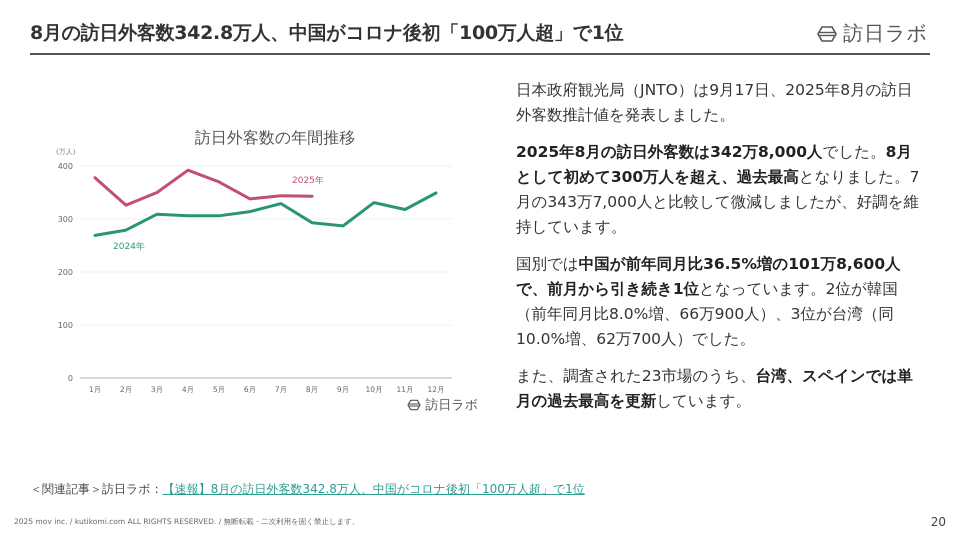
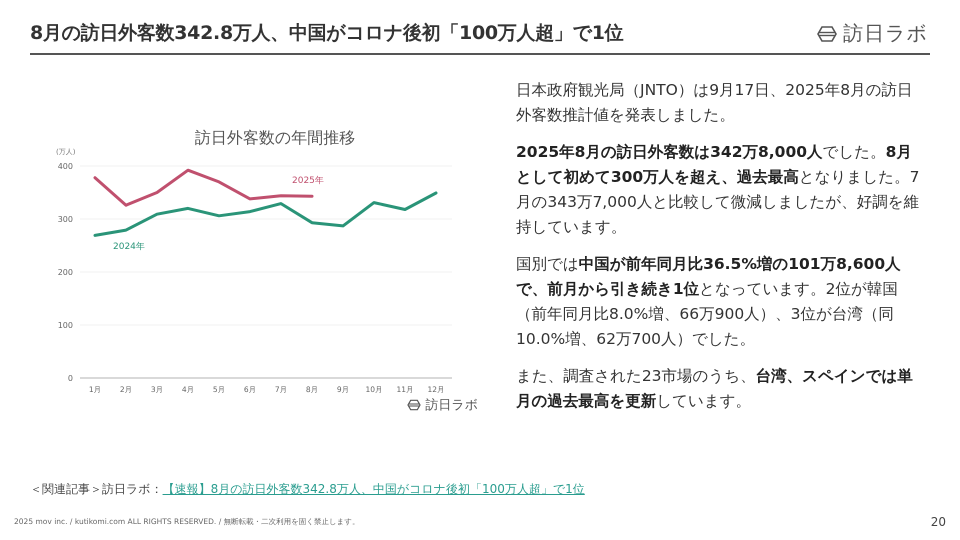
2024年/4月: 310 -> 320
